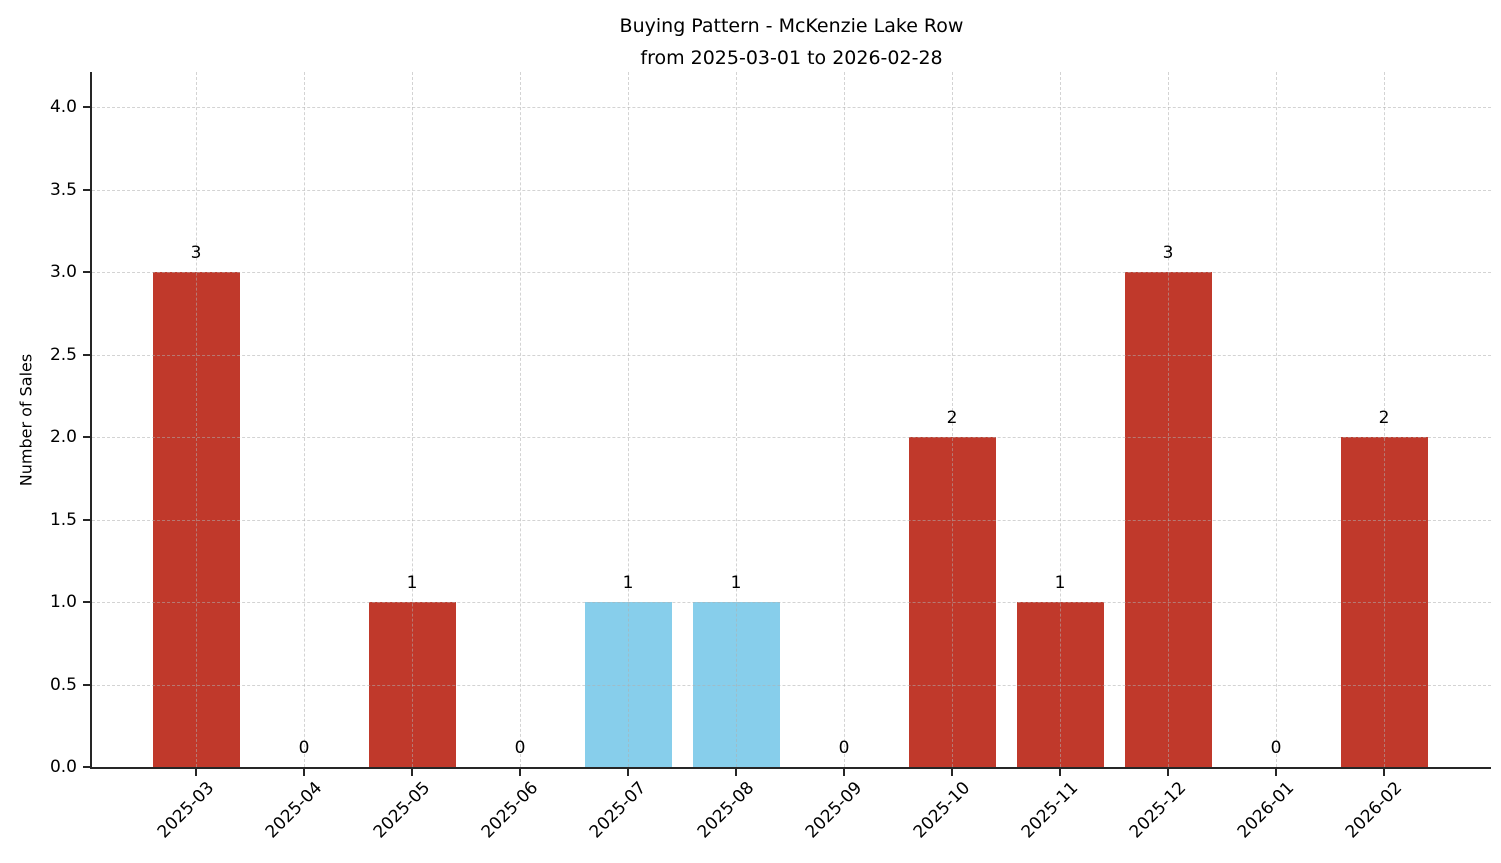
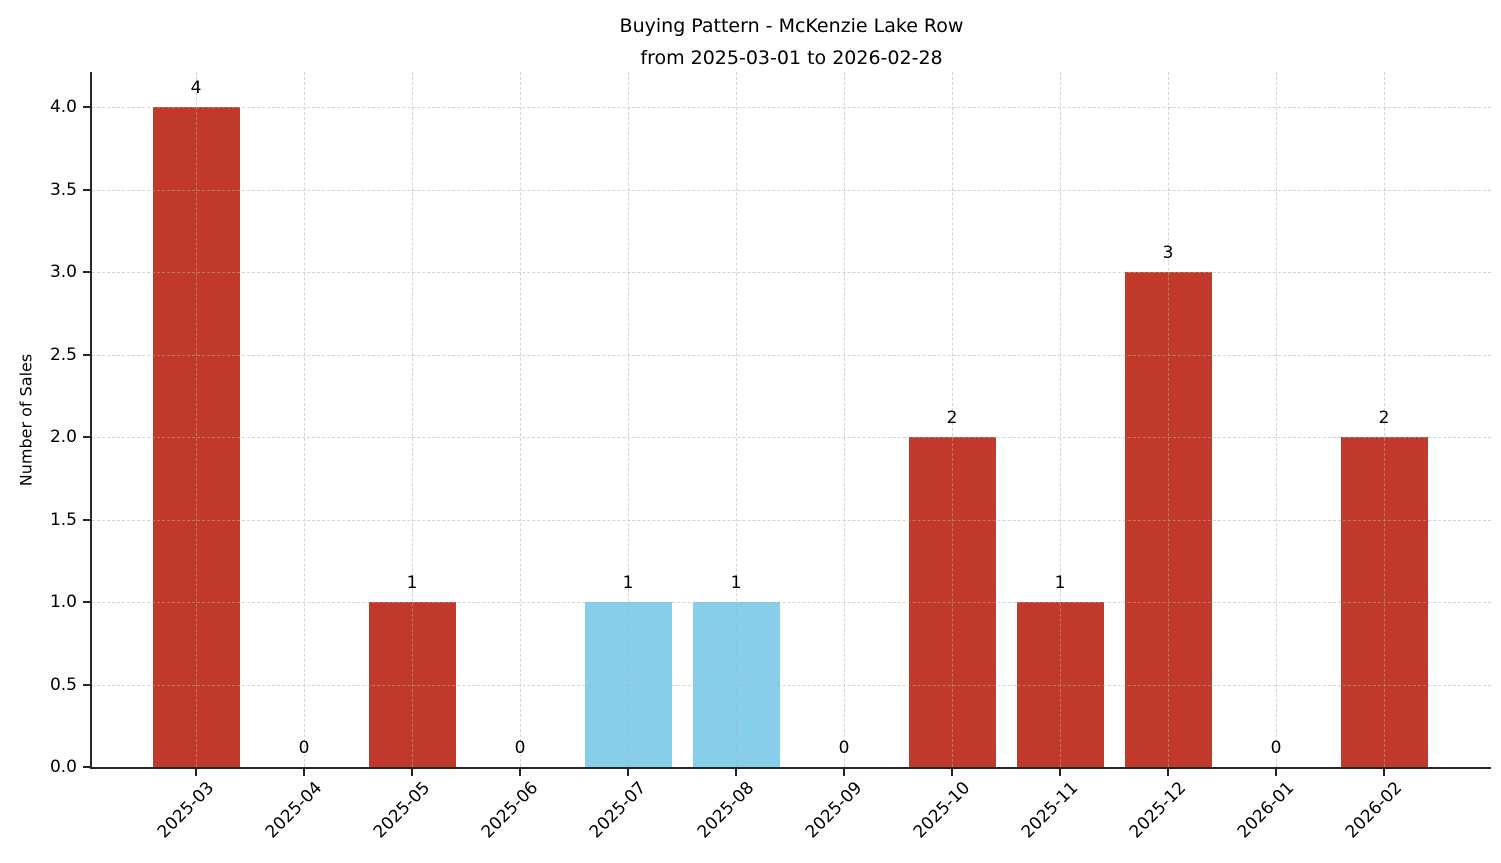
2025-03: 3 -> 4
